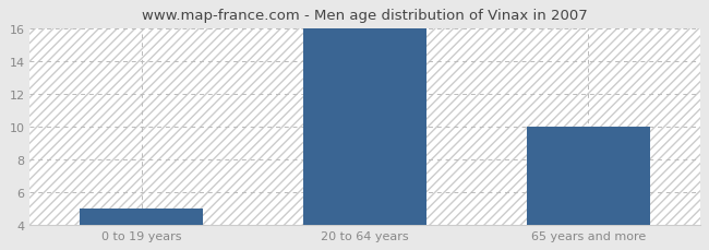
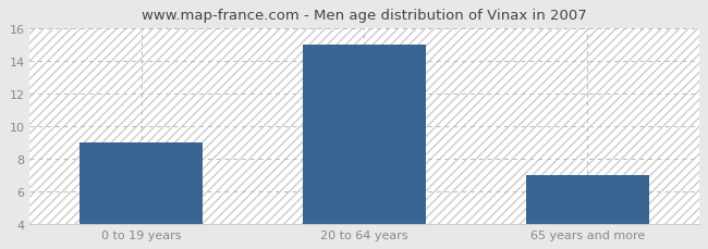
0 to 19 years: 5 -> 9
20 to 64 years: 16 -> 15
65 years and more: 10 -> 7
